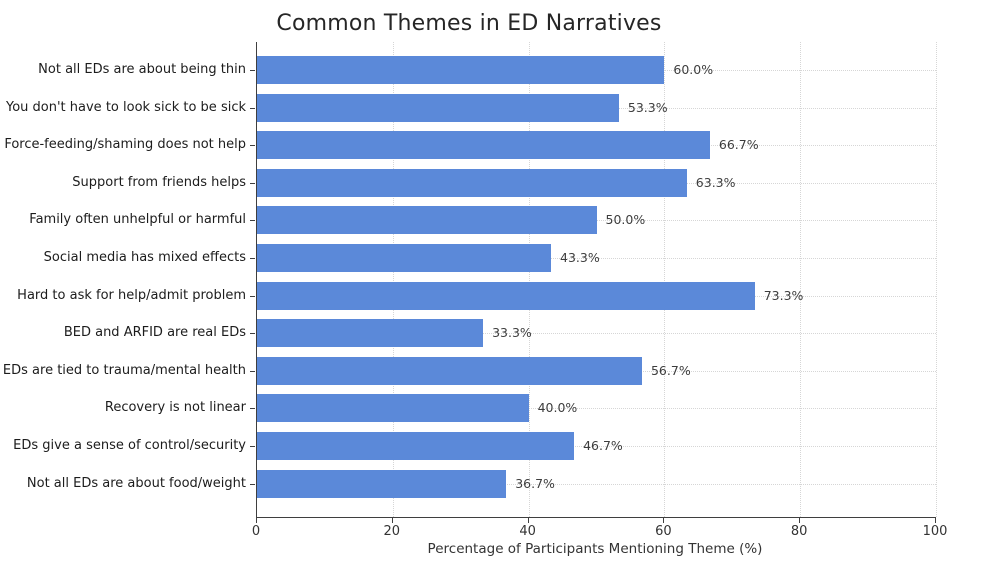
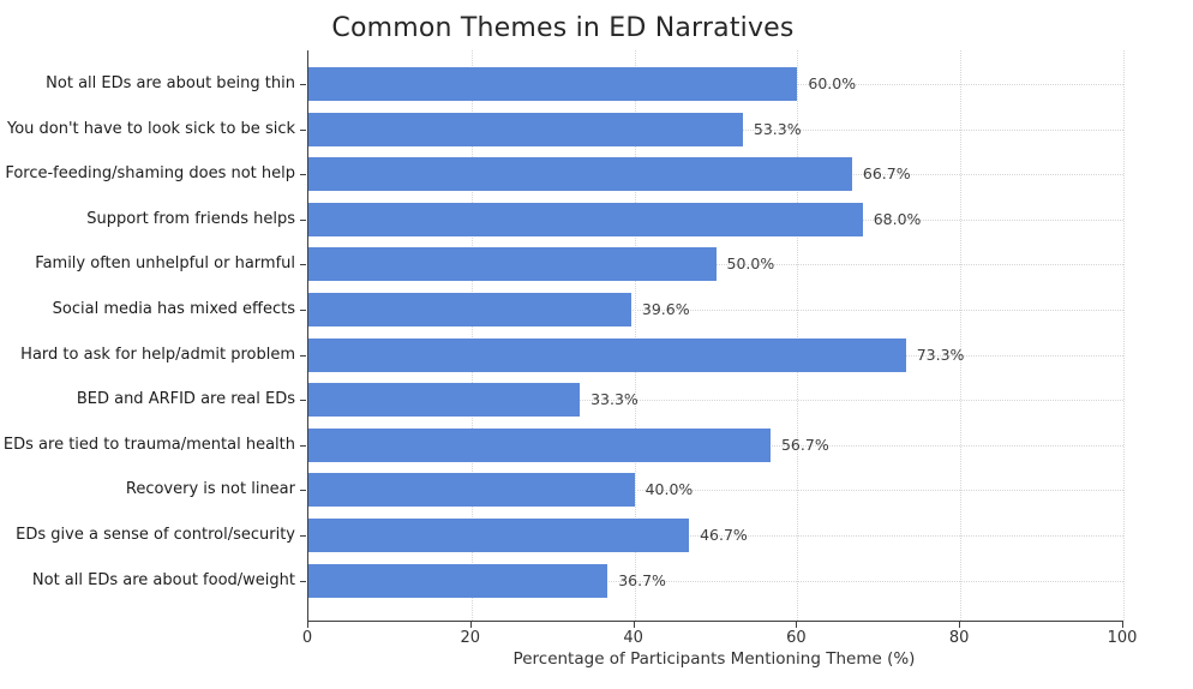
Support from friends helps: 63.3% -> 68.0%
Social media has mixed effects: 43.3% -> 39.6%
